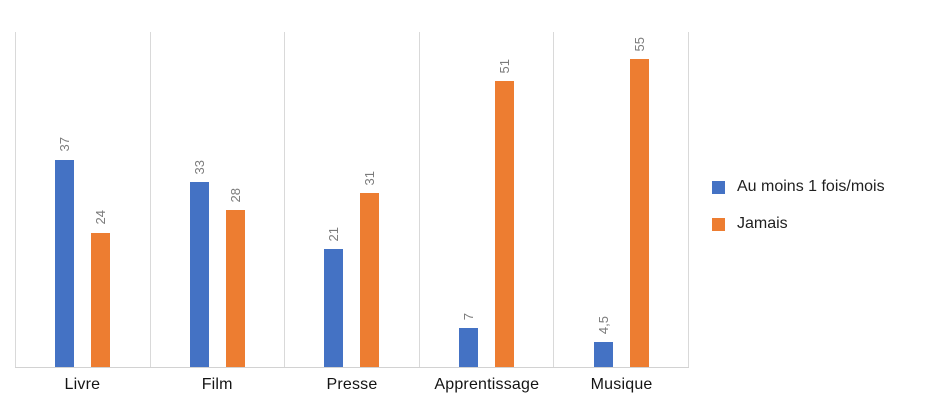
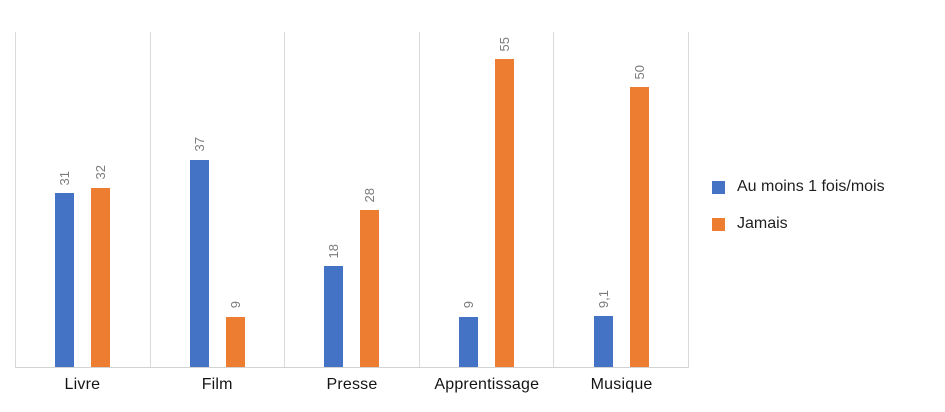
Au moins 1 fois/mois/Livre: 37 -> 31
Jamais/Livre: 24 -> 32
Au moins 1 fois/mois/Film: 33 -> 37
Jamais/Film: 28 -> 9
Au moins 1 fois/mois/Presse: 21 -> 18
Jamais/Presse: 31 -> 28
Au moins 1 fois/mois/Apprentissage: 7 -> 9
Jamais/Apprentissage: 51 -> 55
Au moins 1 fois/mois/Musique: 4,5 -> 9,1
Jamais/Musique: 55 -> 50
